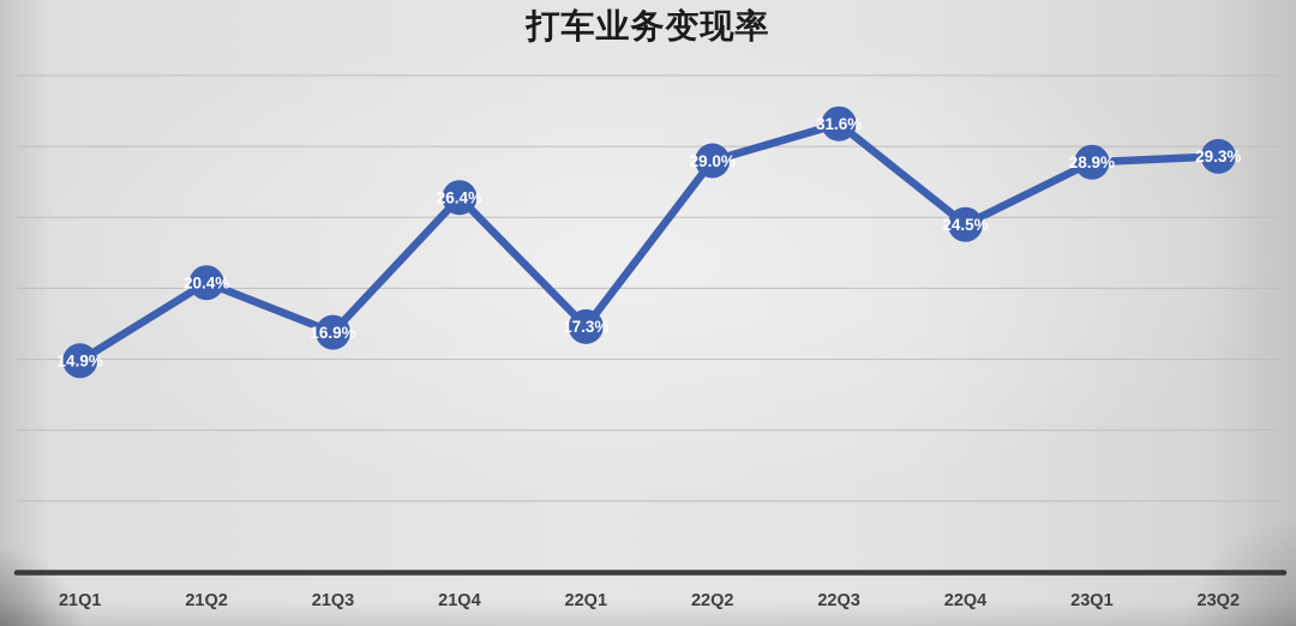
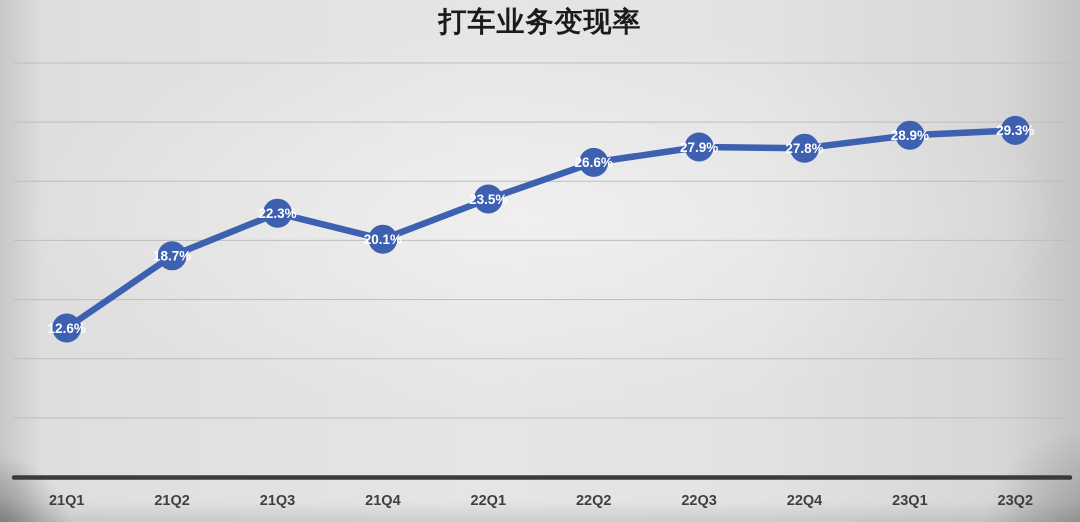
21Q1: 14.9% -> 12.6%
21Q2: 20.4% -> 18.7%
21Q3: 16.9% -> 22.3%
21Q4: 26.4% -> 20.1%
22Q1: 17.3% -> 23.5%
22Q2: 29.0% -> 26.6%
22Q3: 31.6% -> 27.9%
22Q4: 24.5% -> 27.8%
